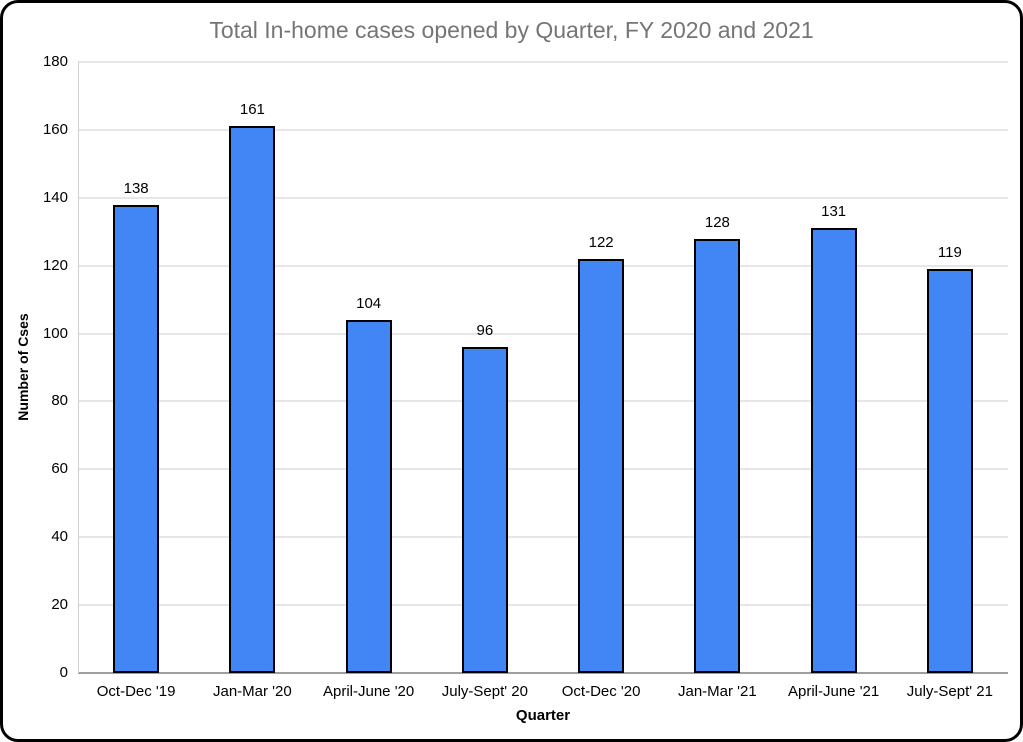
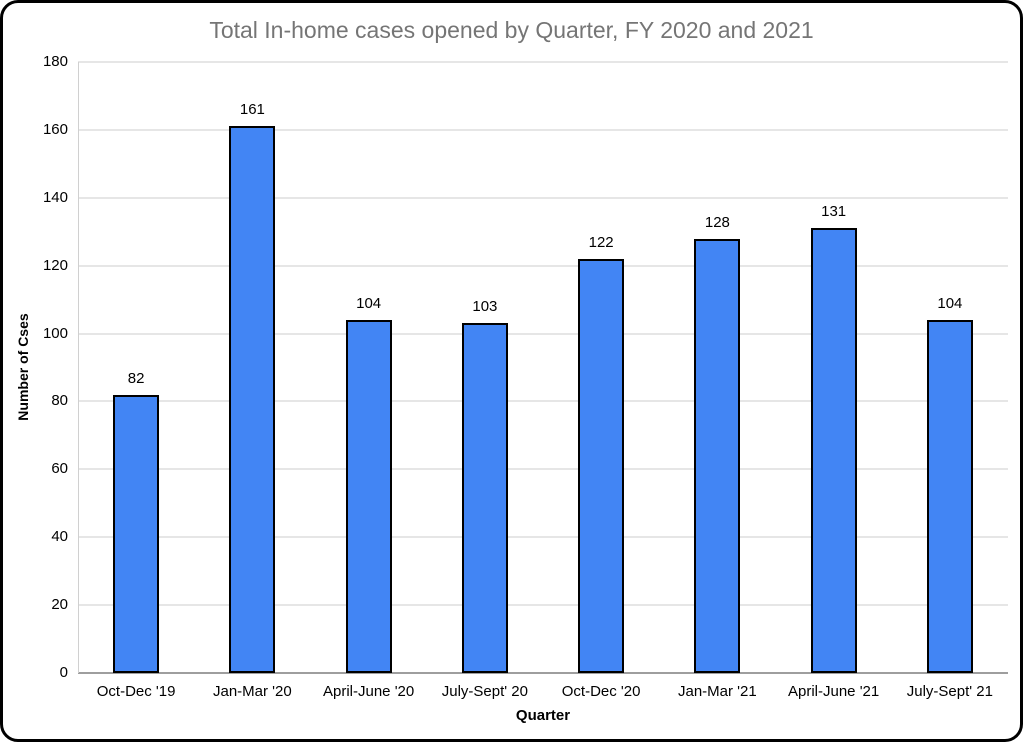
Oct-Dec '19: 138 -> 82
July-Sept' 20: 96 -> 103
July-Sept' 21: 119 -> 104
